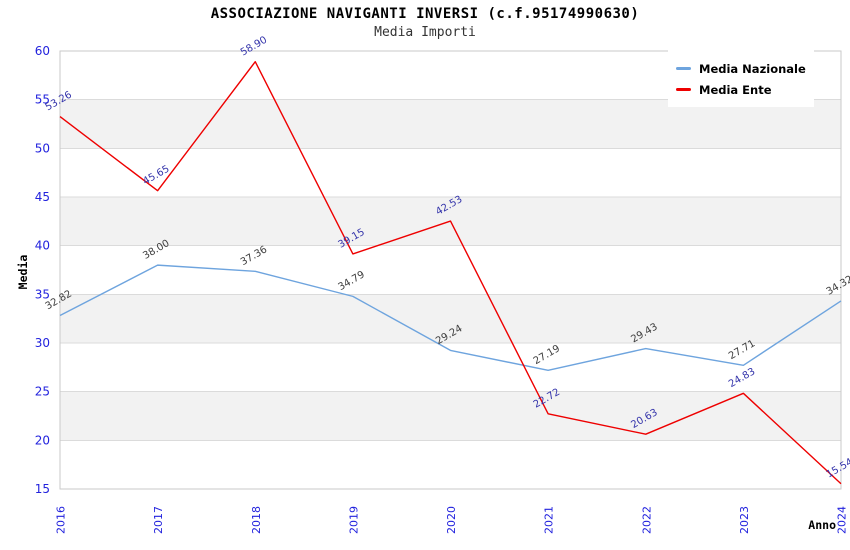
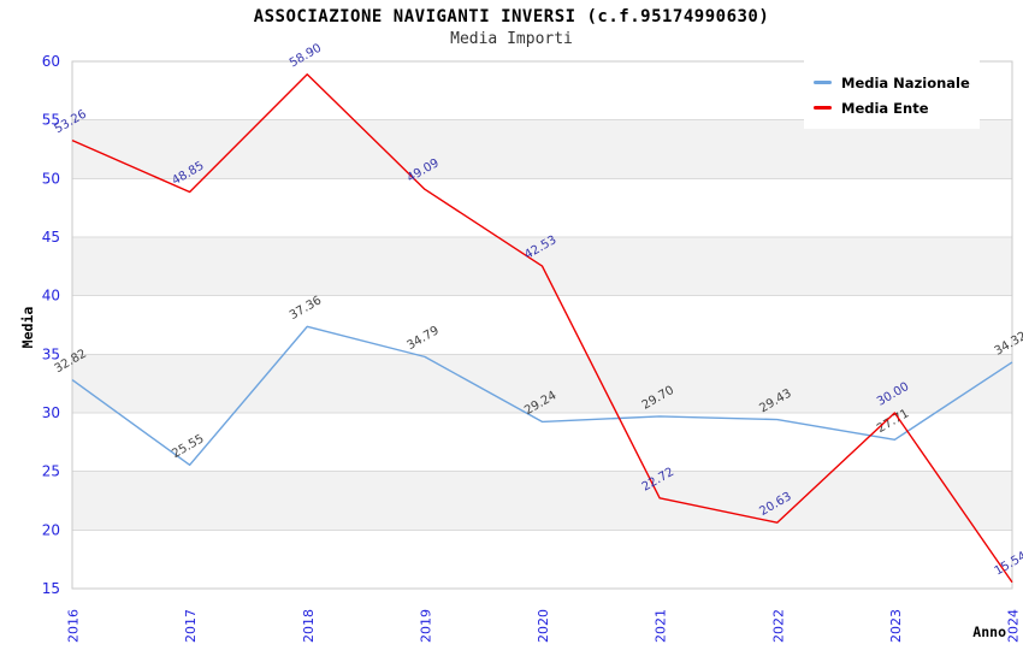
Media Nazionale/2017: 38.00 -> 25.55
Media Ente/2017: 45.65 -> 48.85
Media Ente/2019: 39.15 -> 49.09
Media Nazionale/2021: 27.19 -> 29.70
Media Ente/2023: 24.83 -> 30.00
